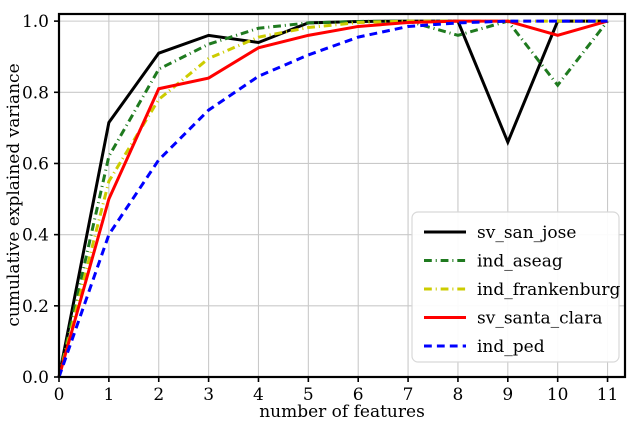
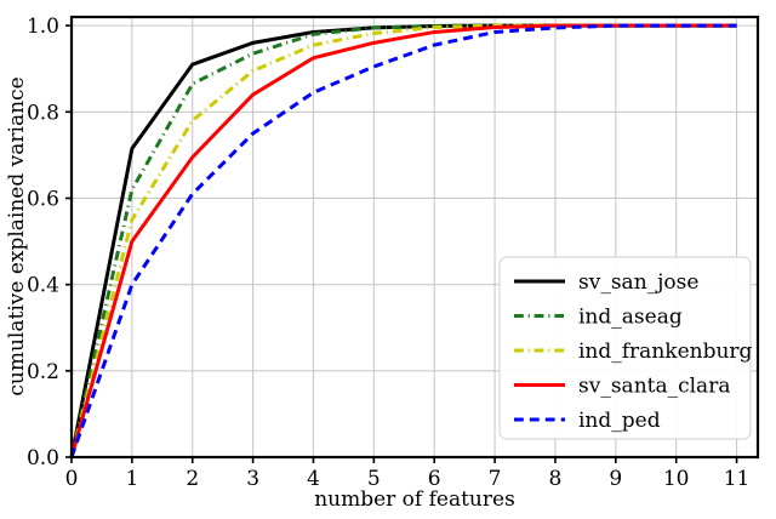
sv_santa_clara/2: 0.81 -> 0.69
sv_san_jose/4: 0.94 -> 0.98
ind_aseag/8: 0.96 -> 1.00
sv_san_jose/9: 0.66 -> 1.00
ind_aseag/10: 0.82 -> 1.00
sv_santa_clara/10: 0.96 -> 1.00
